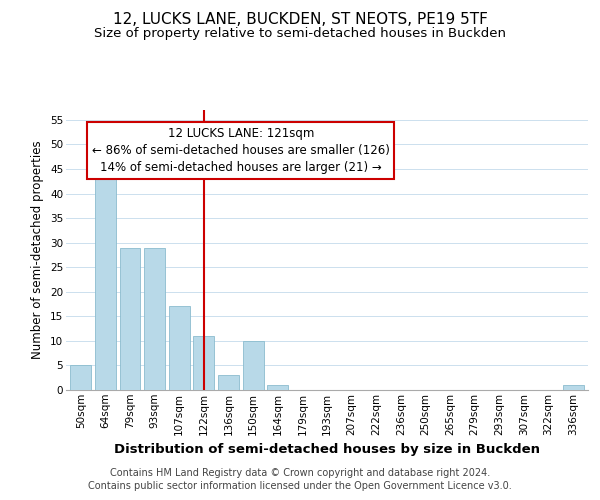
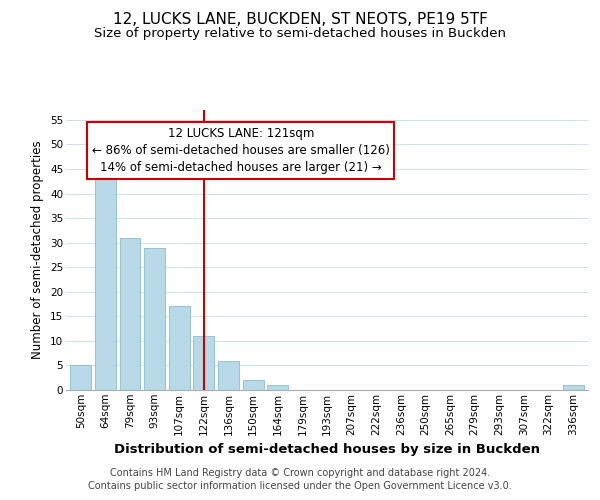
79sqm: 29 -> 31
136sqm: 3 -> 6
150sqm: 10 -> 2
